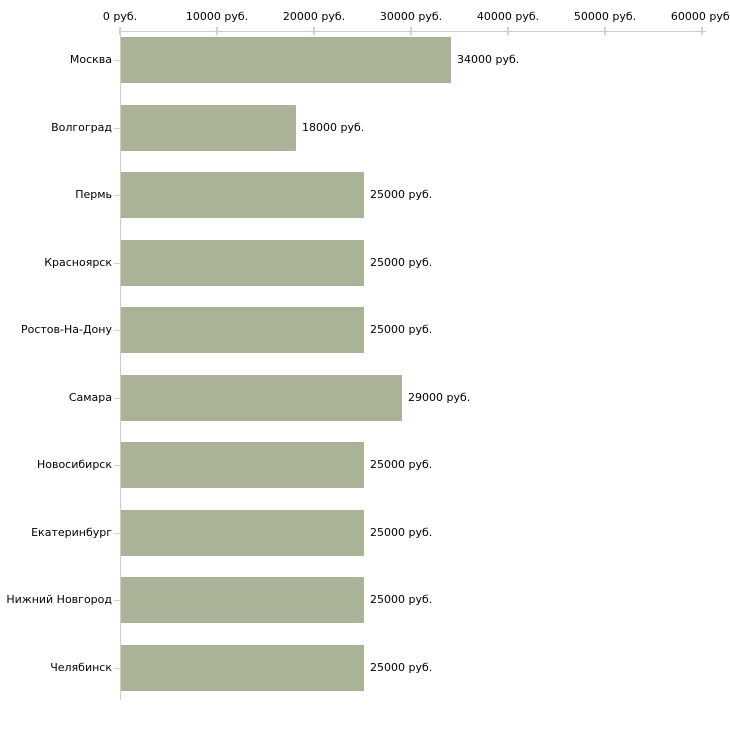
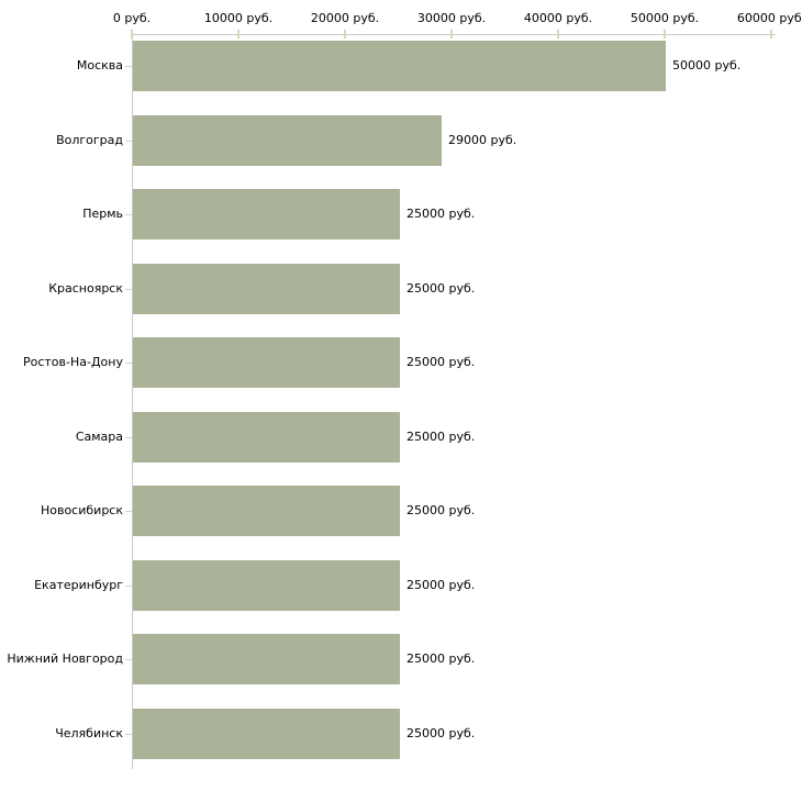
Москва: 34000 -> 50000
Волгоград: 18000 -> 29000
Самара: 29000 -> 25000
